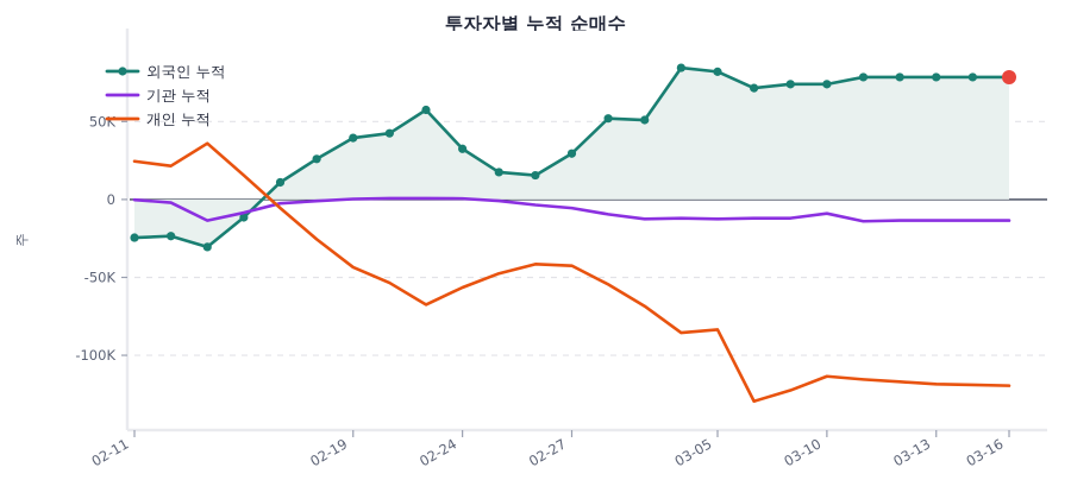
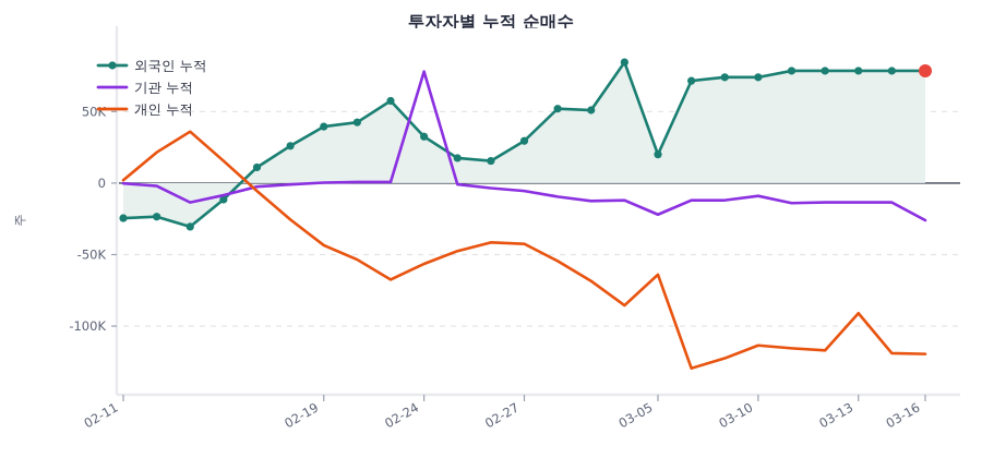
개인 누적/02-11: 24K -> 2K
기관 누적/02-24: 1K -> 78K
외국인 누적/03-05: 82K -> 20K
기관 누적/03-05: -12K -> -22K
개인 누적/03-05: -84K -> -64K
개인 누적/03-13: -118K -> -91K
기관 누적/03-16: -14K -> -26K
